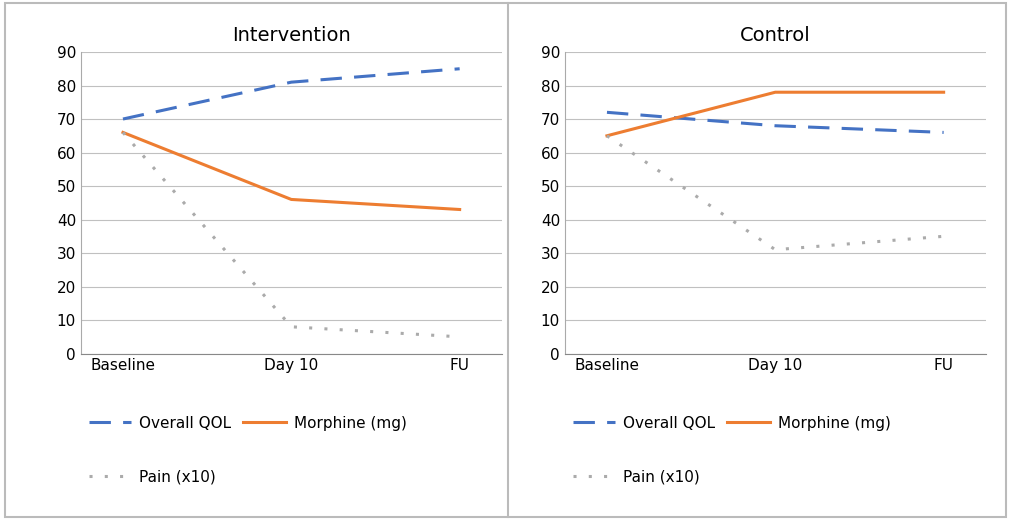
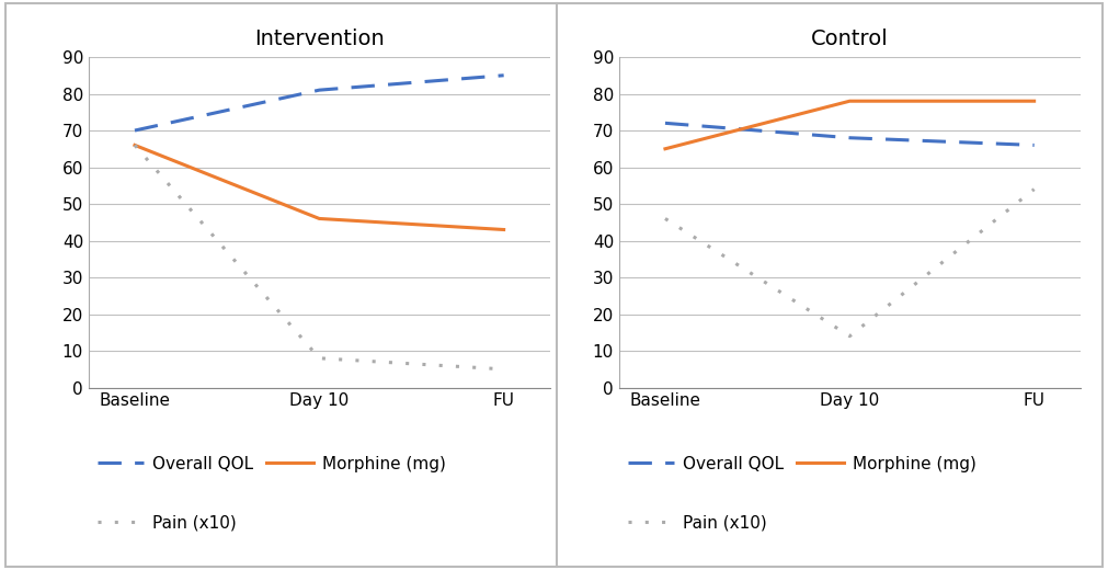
Control/Pain (x10)/Baseline: 65 -> 46
Control/Pain (x10)/Day 10: 31 -> 14
Control/Pain (x10)/FU: 35 -> 54
